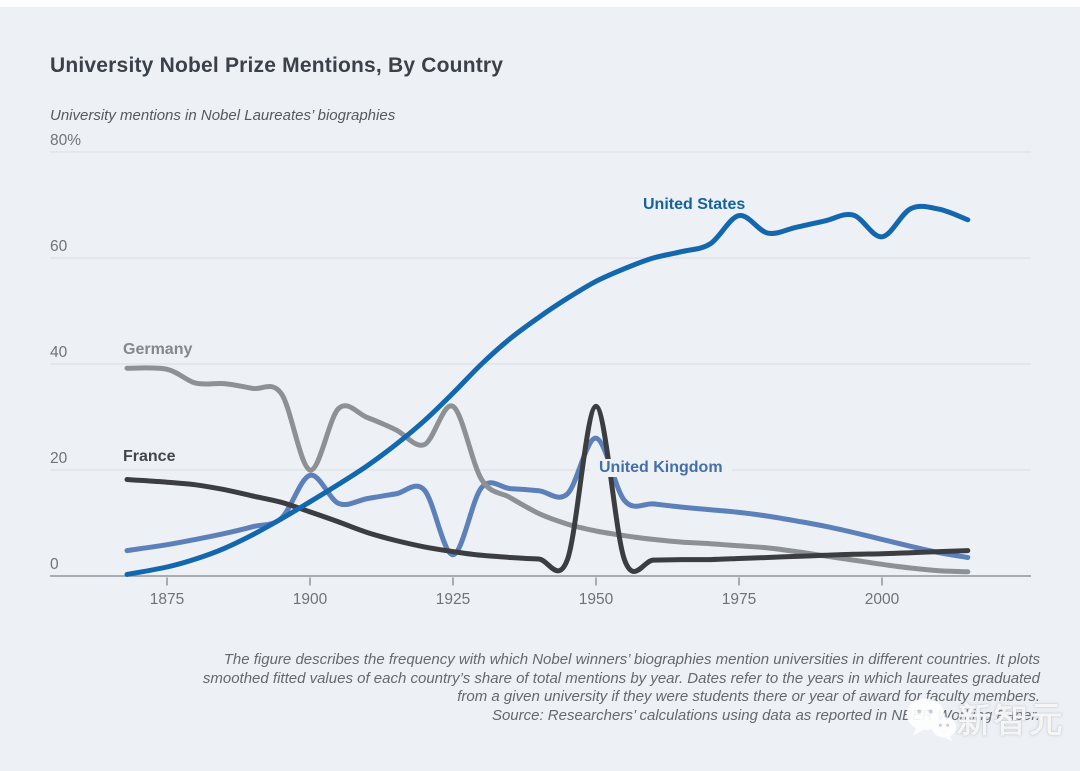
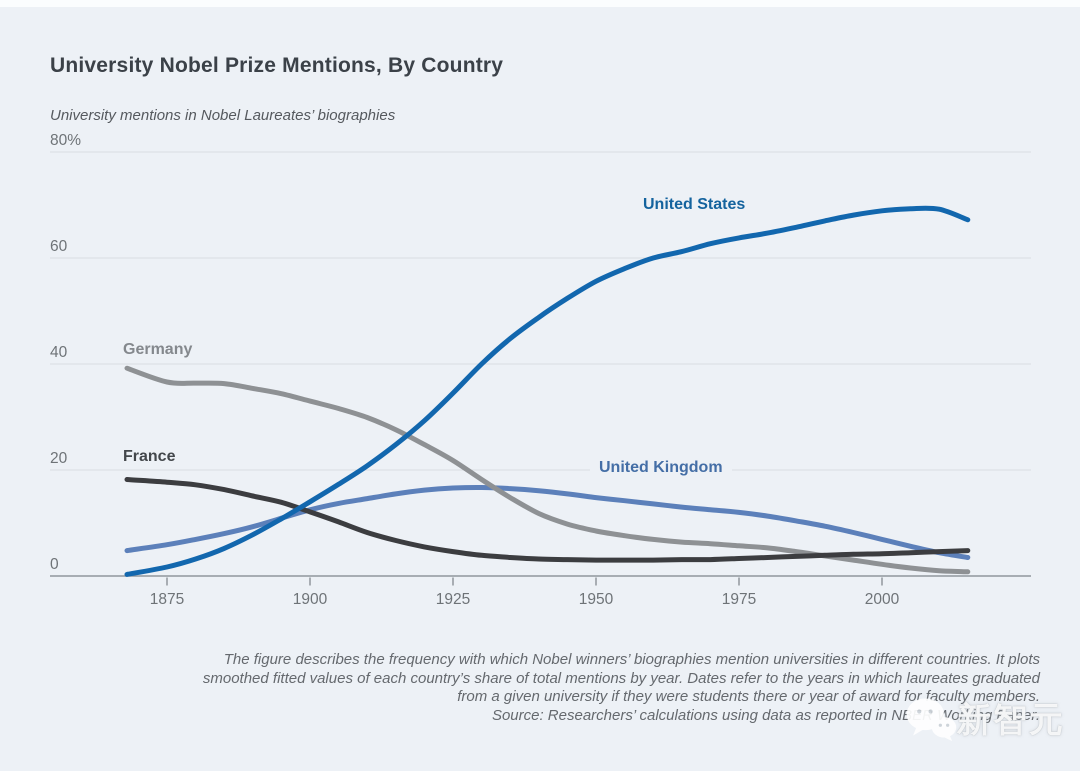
Germany/1875: 39% -> 37%
United Kingdom/1900: 19% -> 12%
Germany/1900: 20% -> 33%
United Kingdom/1925: 4% -> 17%
Germany/1925: 32% -> 22%
United Kingdom/1950: 26% -> 15%
France/1950: 32% -> 3%
United States/1975: 68% -> 64%
United States/2000: 64% -> 69%
